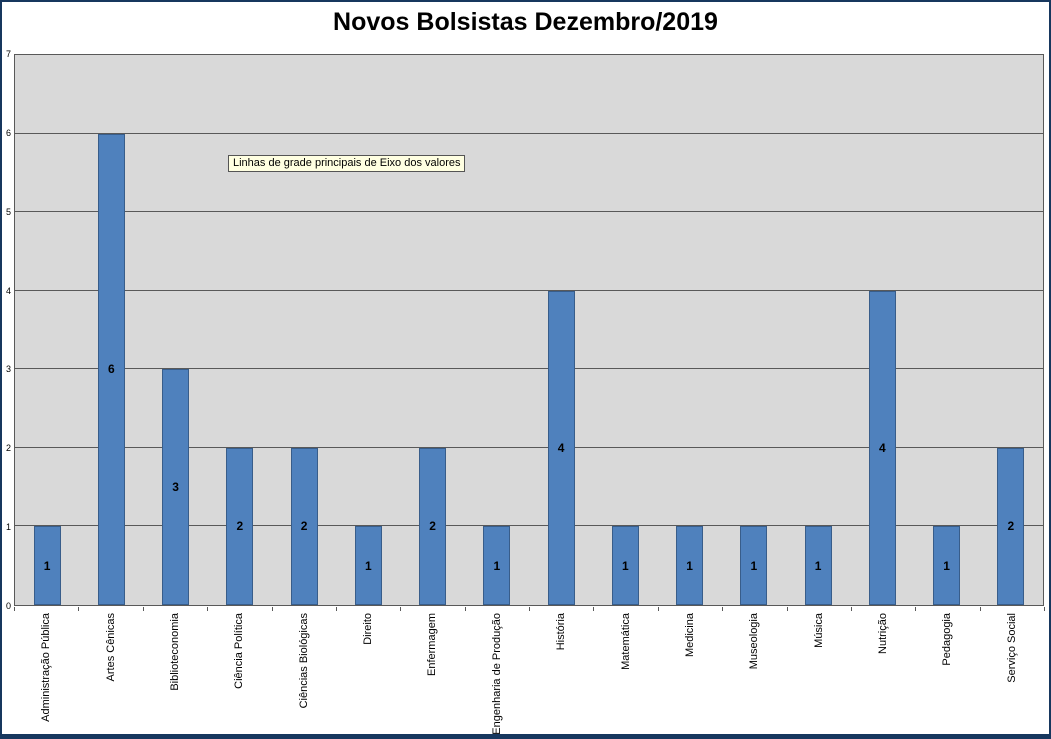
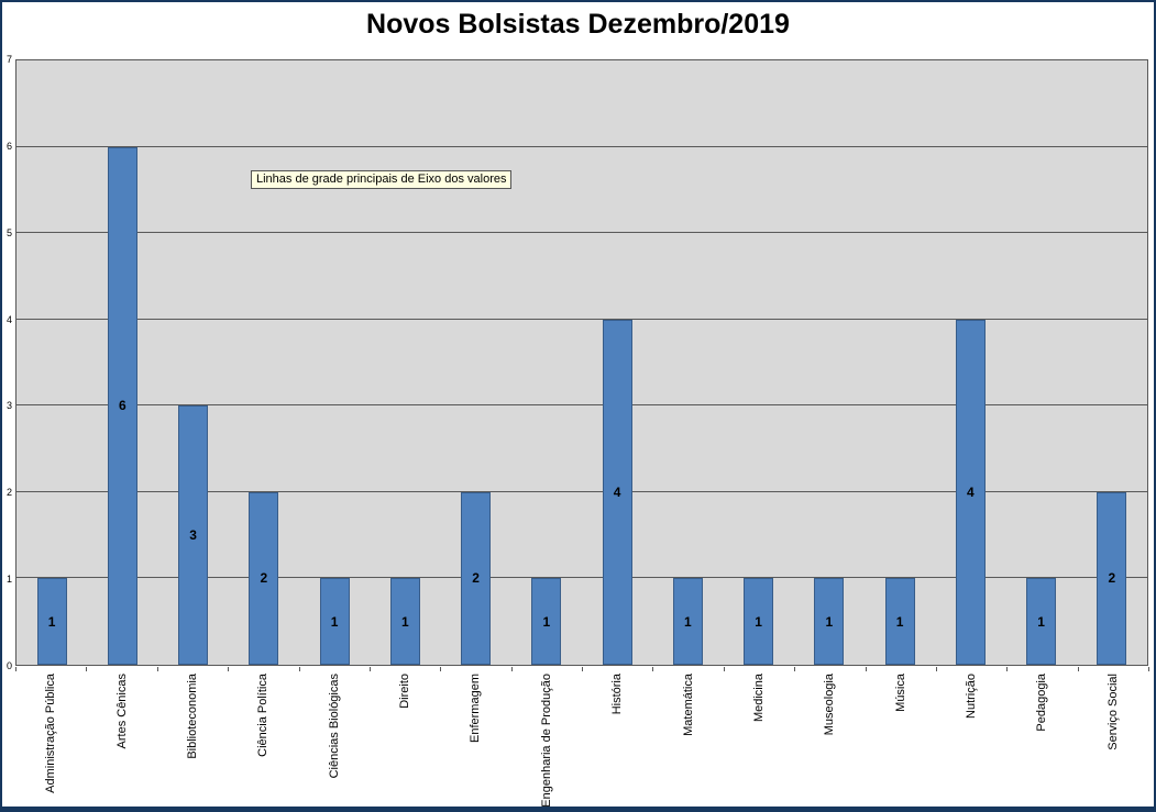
Ciências Biológicas: 2 -> 1
